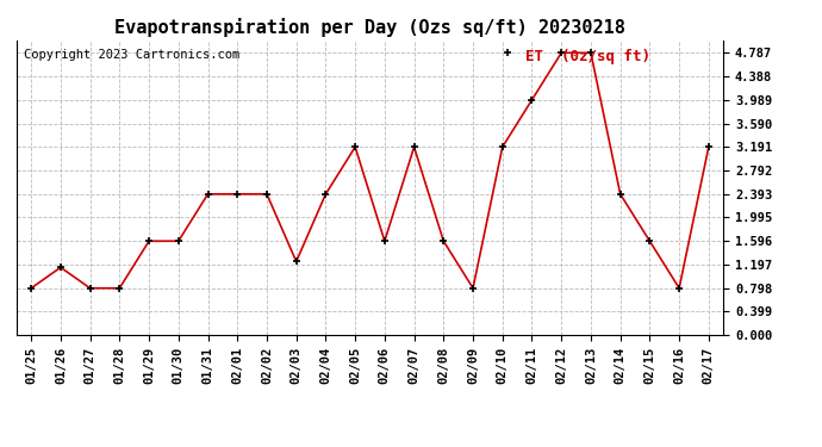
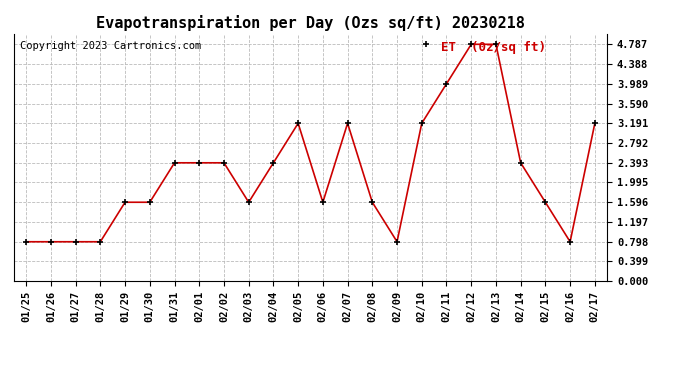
01/26: 1.15 -> 0.80
02/03: 1.25 -> 1.60
